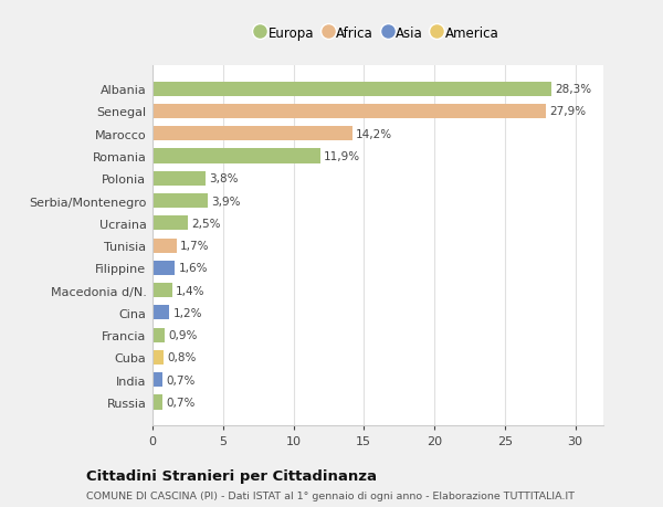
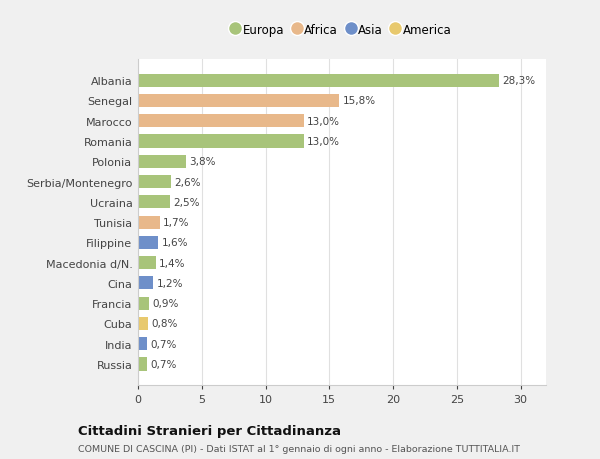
Senegal: 27,9% -> 15,8%
Marocco: 14,2% -> 13,0%
Romania: 11,9% -> 13,0%
Serbia/Montenegro: 3,9% -> 2,6%
